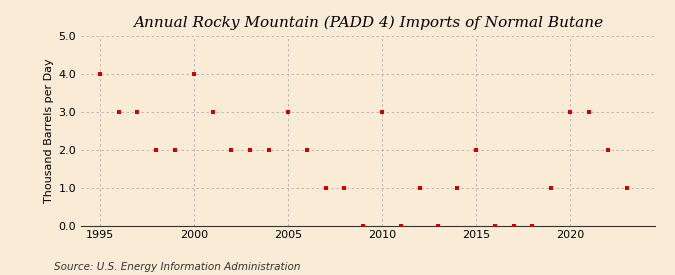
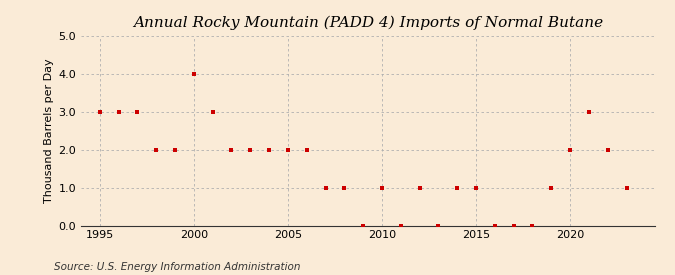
1995: 4 -> 3
2005: 3 -> 2
2010: 3 -> 1
2015: 2 -> 1
2020: 3 -> 2
